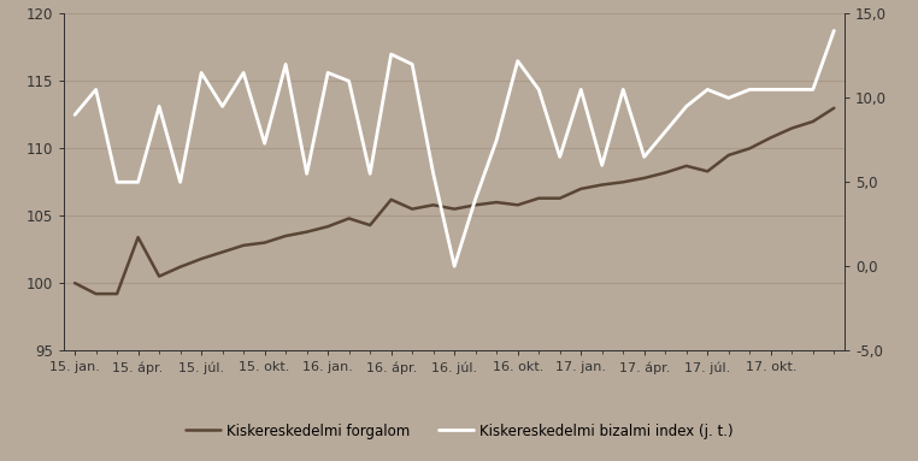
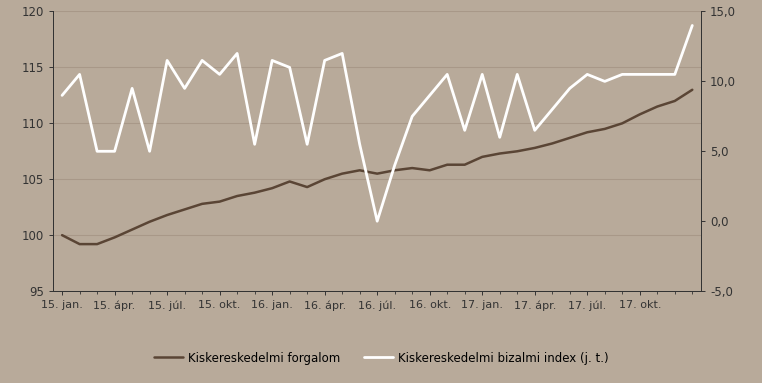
Kiskereskedelmi forgalom/15. ápr.: 103.4 -> 99.8
Kiskereskedelmi bizalmi index (j. t.)/15. okt.: 7,3 -> 10,5
Kiskereskedelmi forgalom/16. ápr.: 106.2 -> 105.0
Kiskereskedelmi bizalmi index (j. t.)/16. ápr.: 12,6 -> 11,5
Kiskereskedelmi bizalmi index (j. t.)/16. okt.: 12,2 -> 9,0
Kiskereskedelmi forgalom/17. júl.: 108.3 -> 109.2
